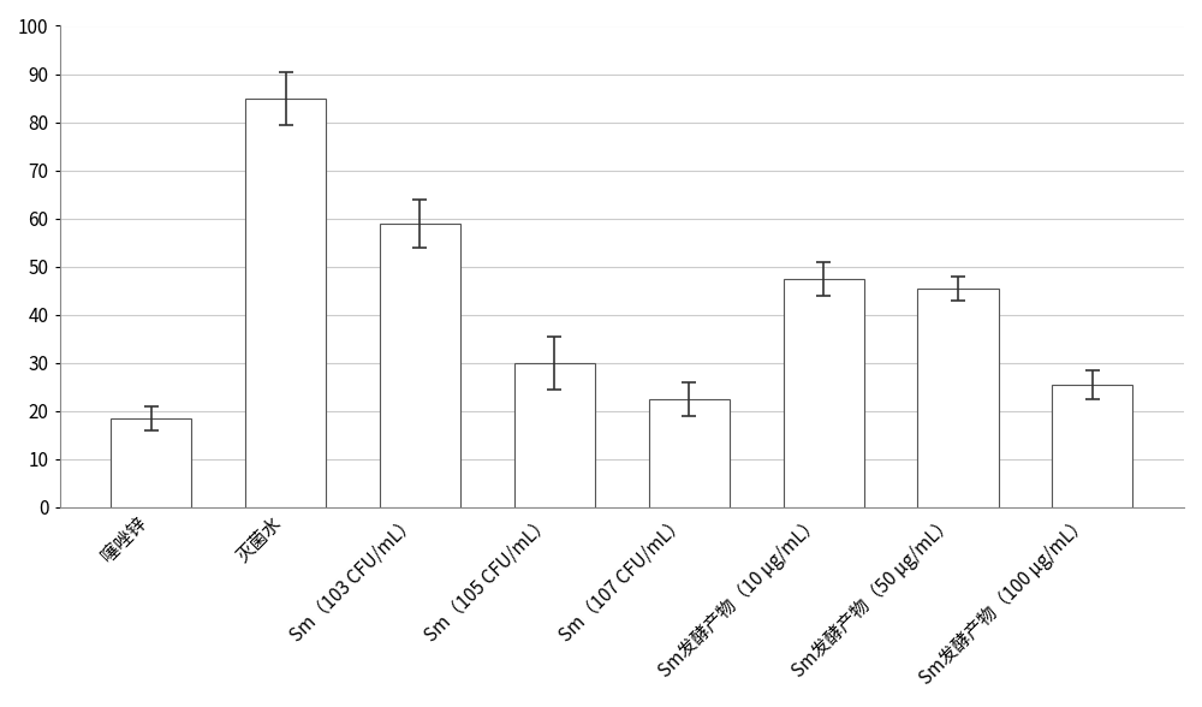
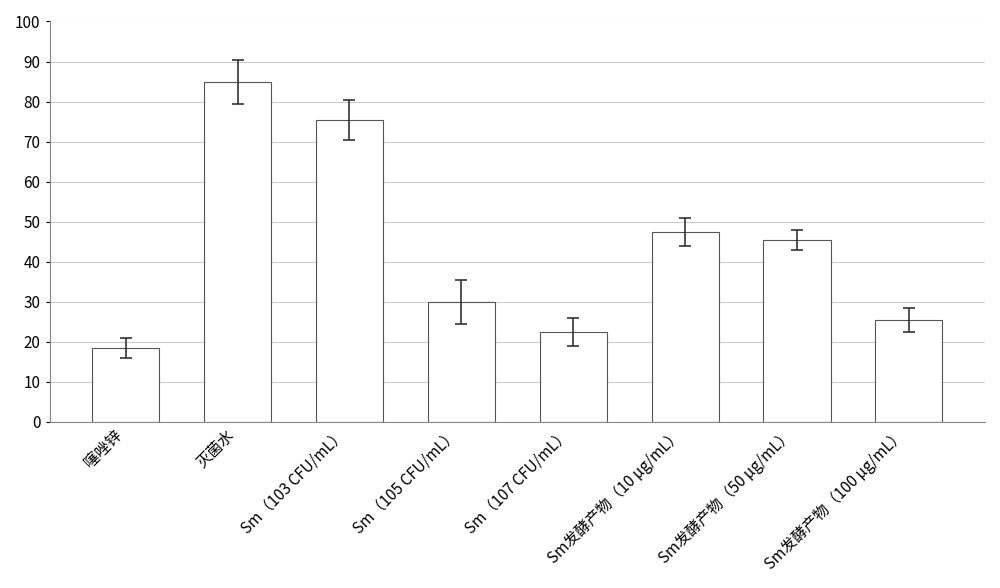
Sm（103 CFU/mL）: 59.0 -> 75.5
